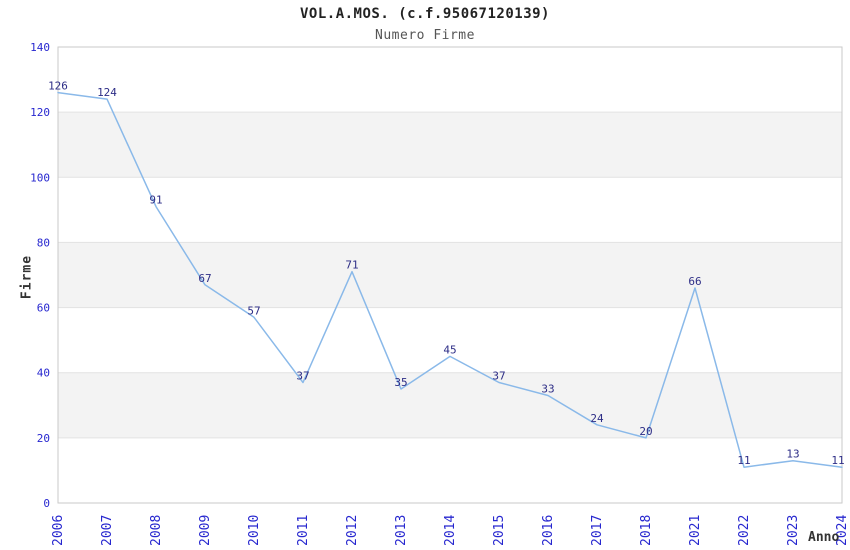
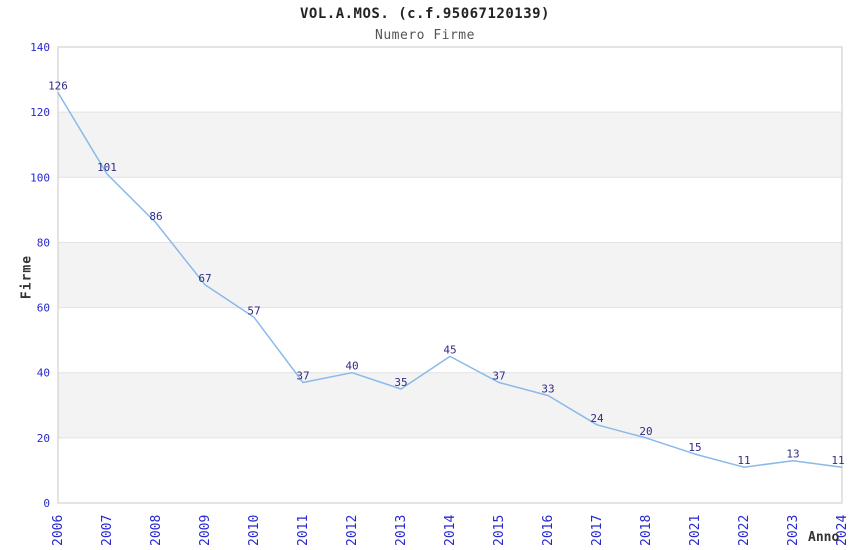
2007: 124 -> 101
2008: 91 -> 86
2012: 71 -> 40
2021: 66 -> 15
